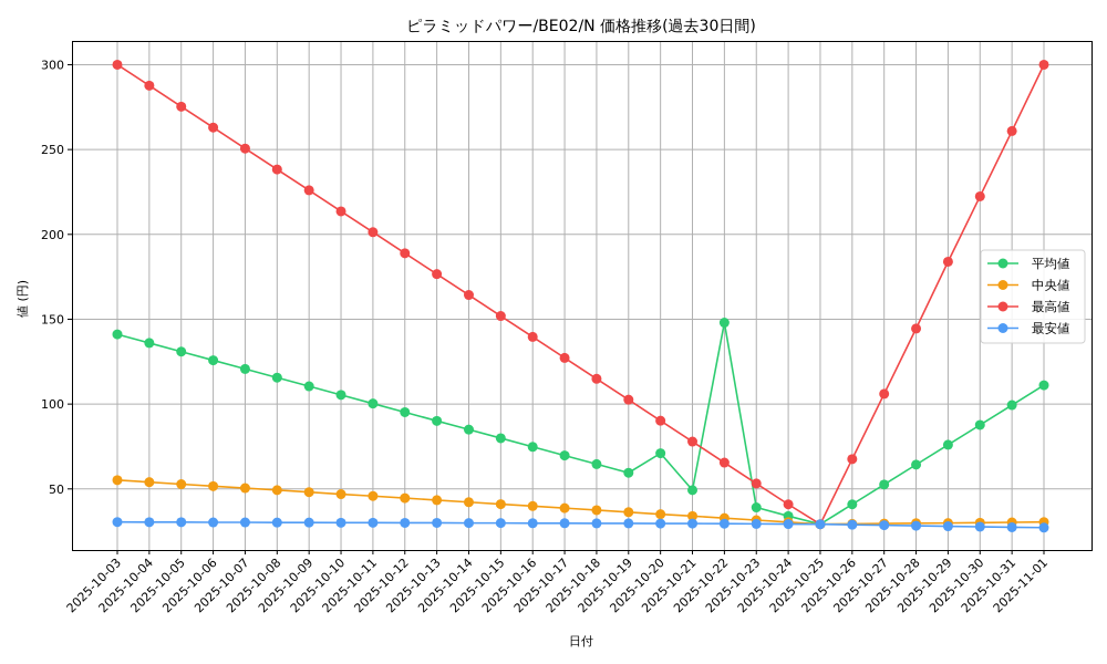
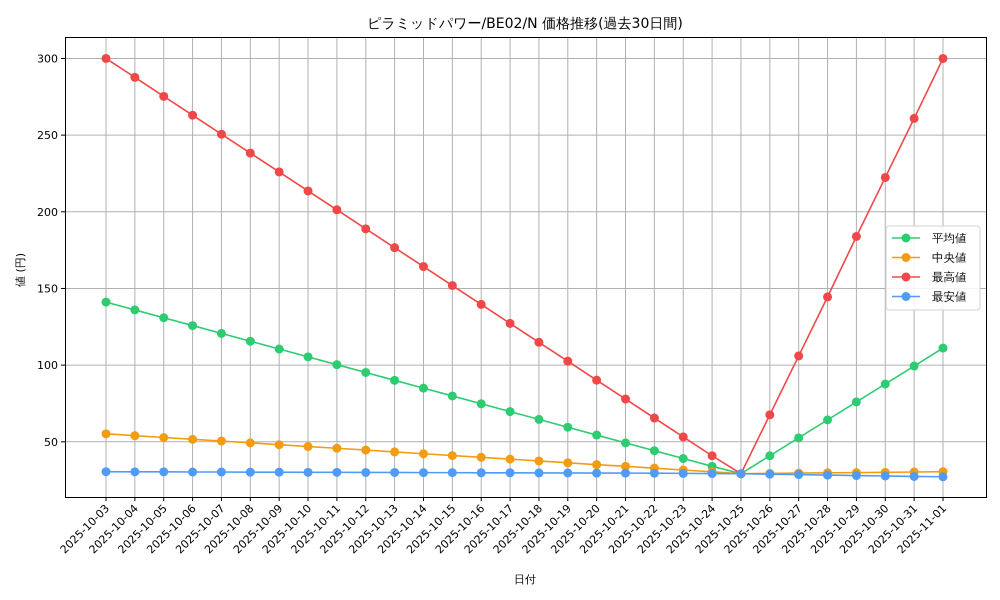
平均値/2025-10-20: 71 -> 54
平均値/2025-10-22: 148 -> 44
